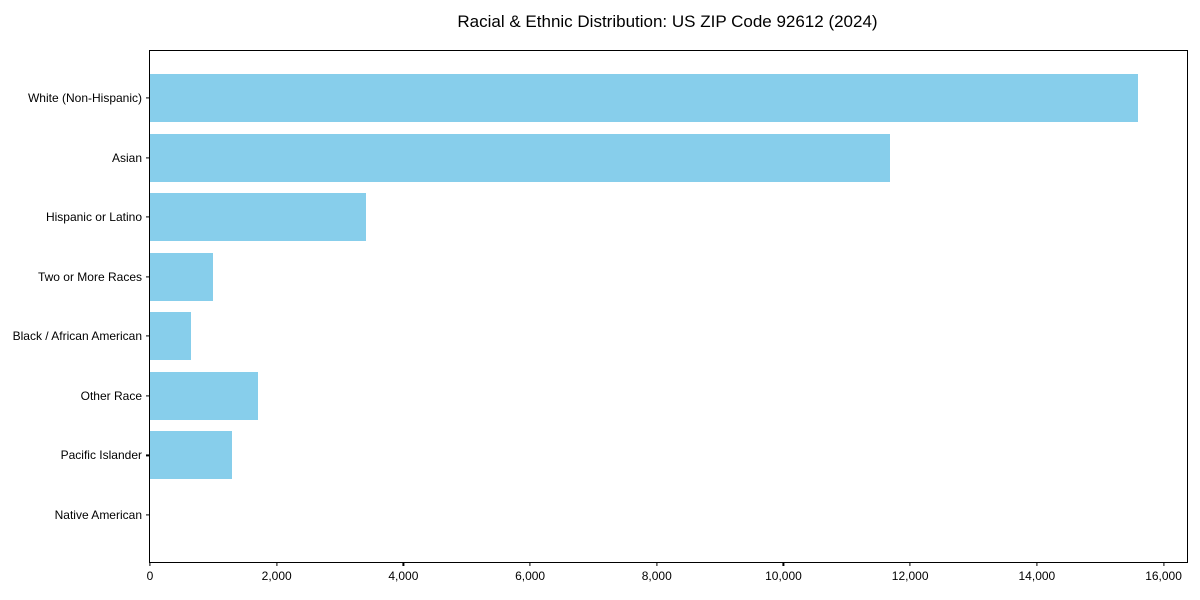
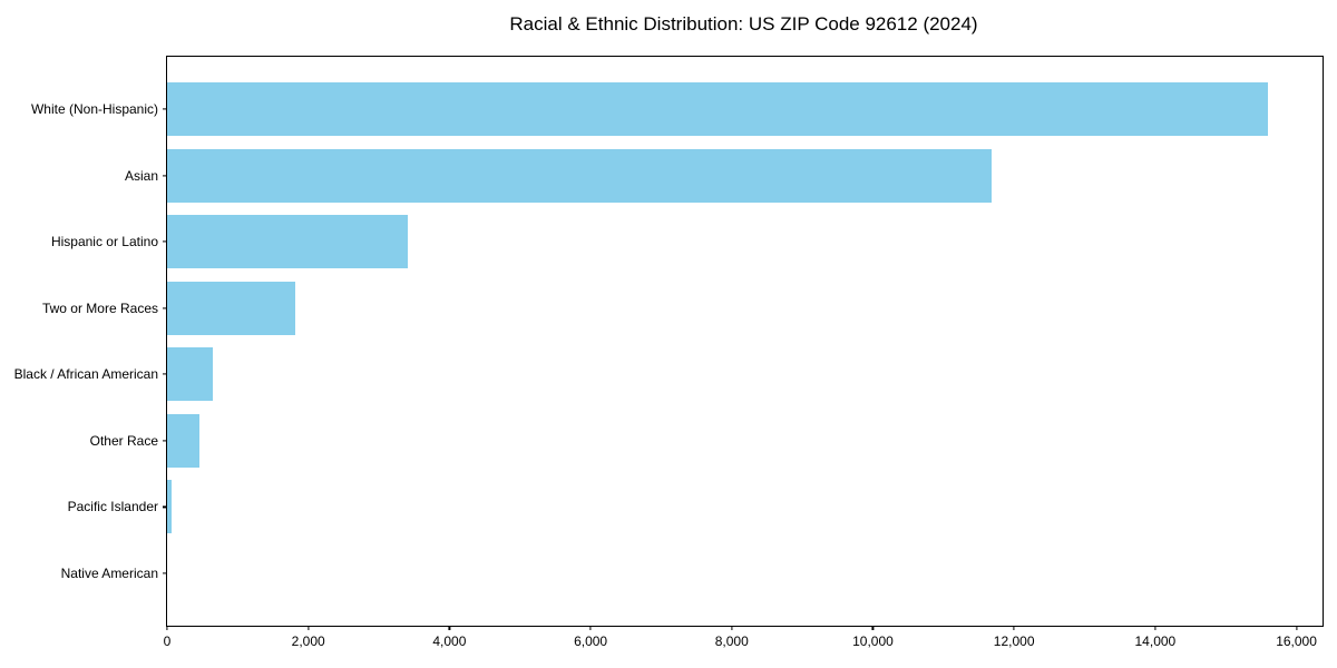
Two or More Races: 1000 -> 1800
Other Race: 1700 -> 500
Pacific Islander: 1300 -> 100
